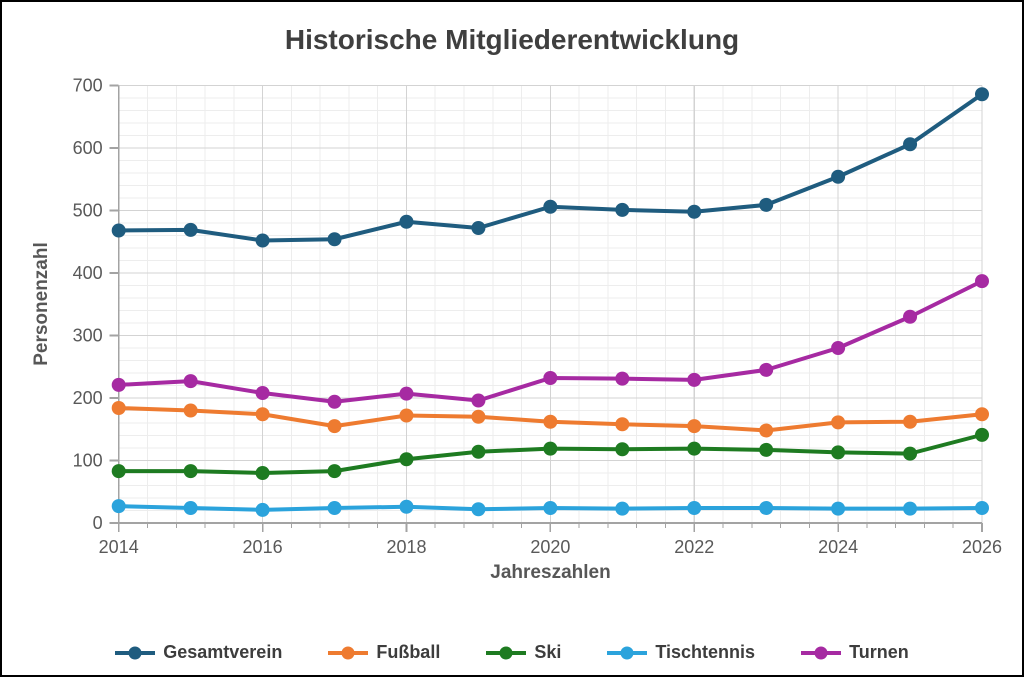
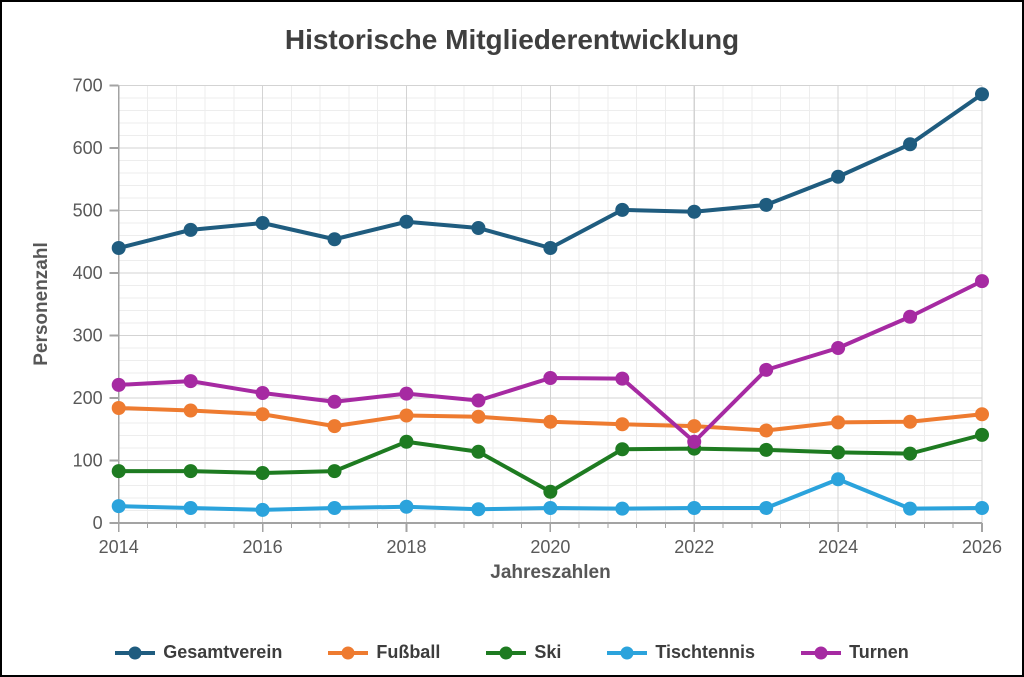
Gesamtverein/2014: 470 -> 440
Gesamtverein/2016: 450 -> 480
Ski/2018: 100 -> 130
Gesamtverein/2020: 510 -> 440
Ski/2020: 120 -> 50
Turnen/2022: 230 -> 130
Tischtennis/2024: 20 -> 70
